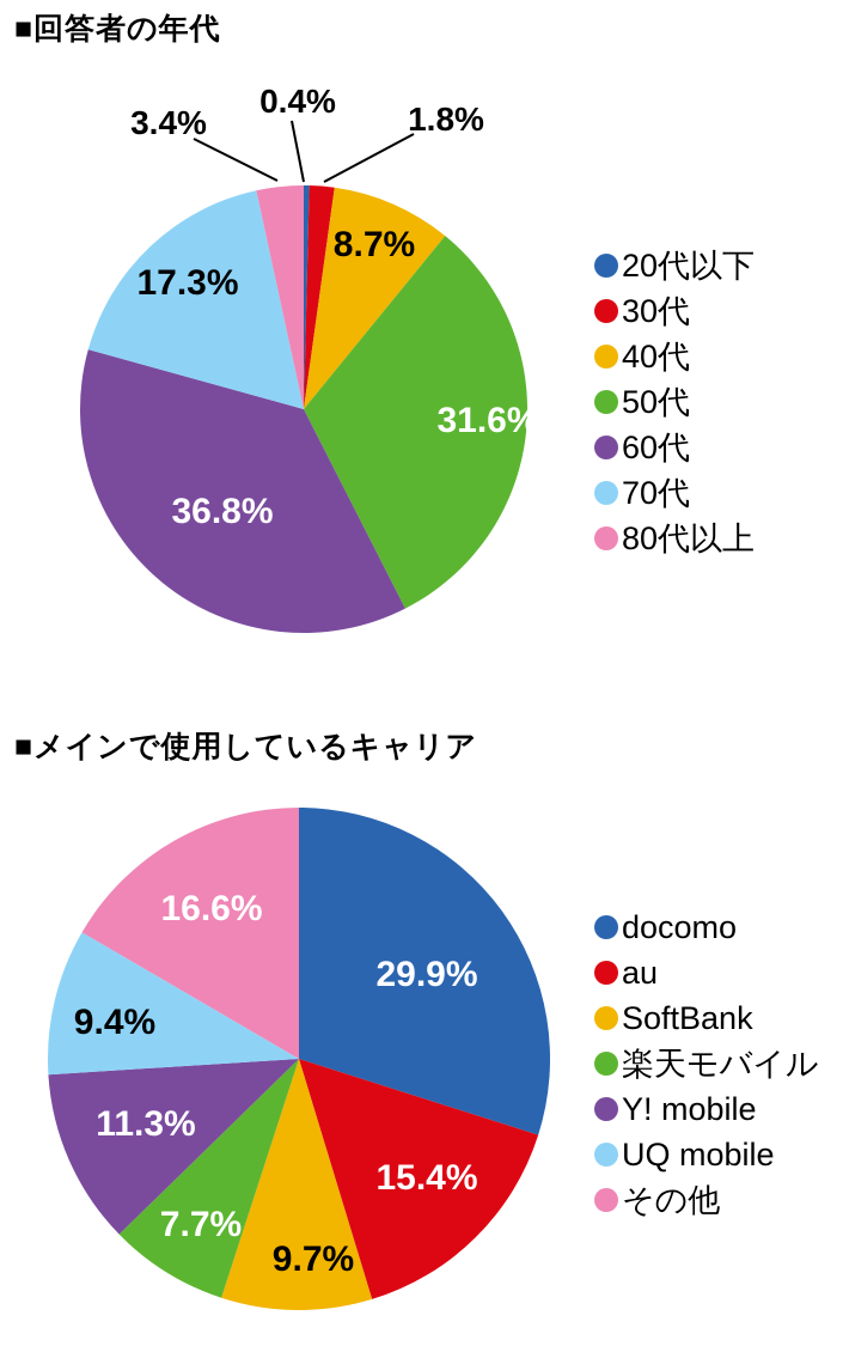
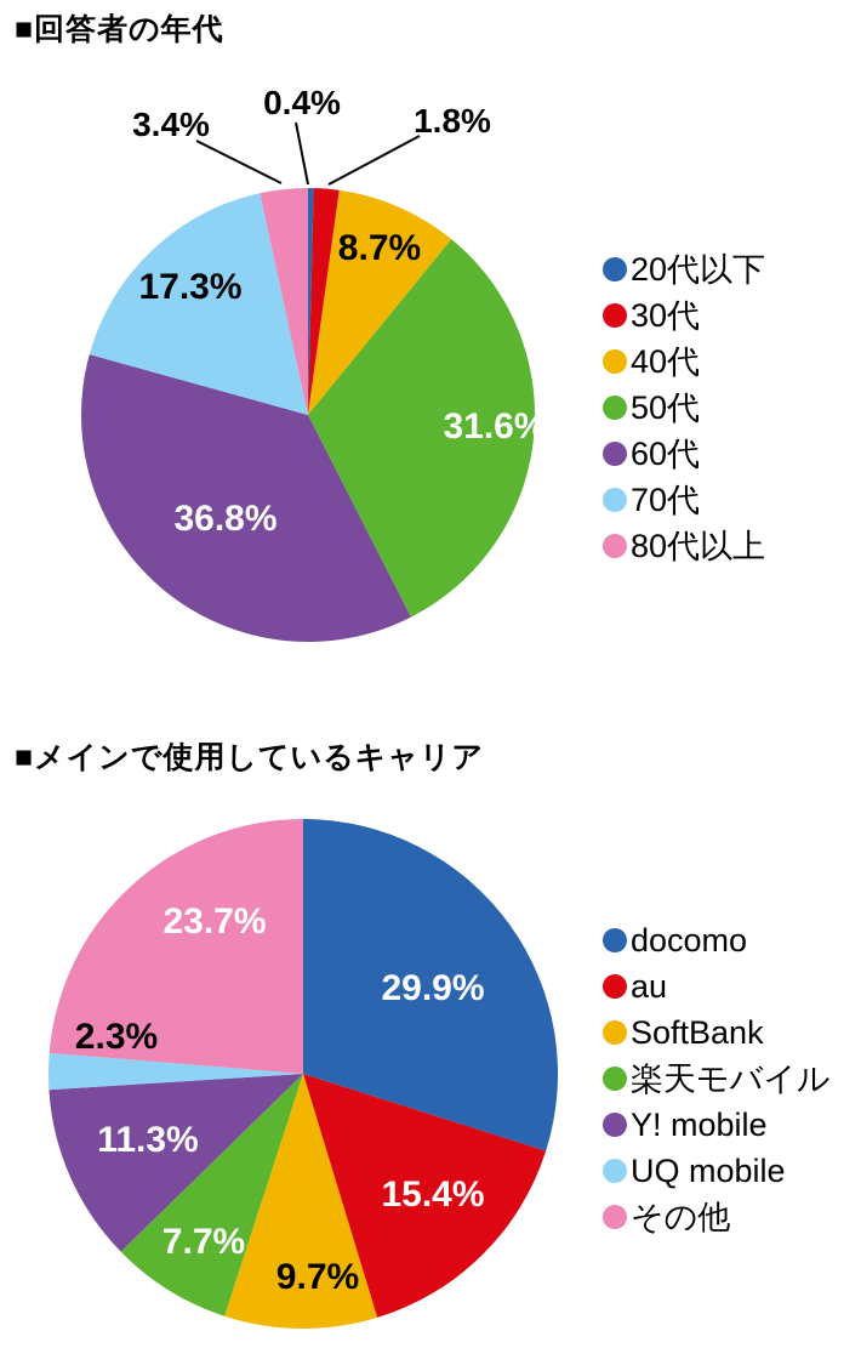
■メインで使用しているキャリア/UQ mobile: 9.4% -> 2.3%
■メインで使用しているキャリア/その他: 16.6% -> 23.7%
